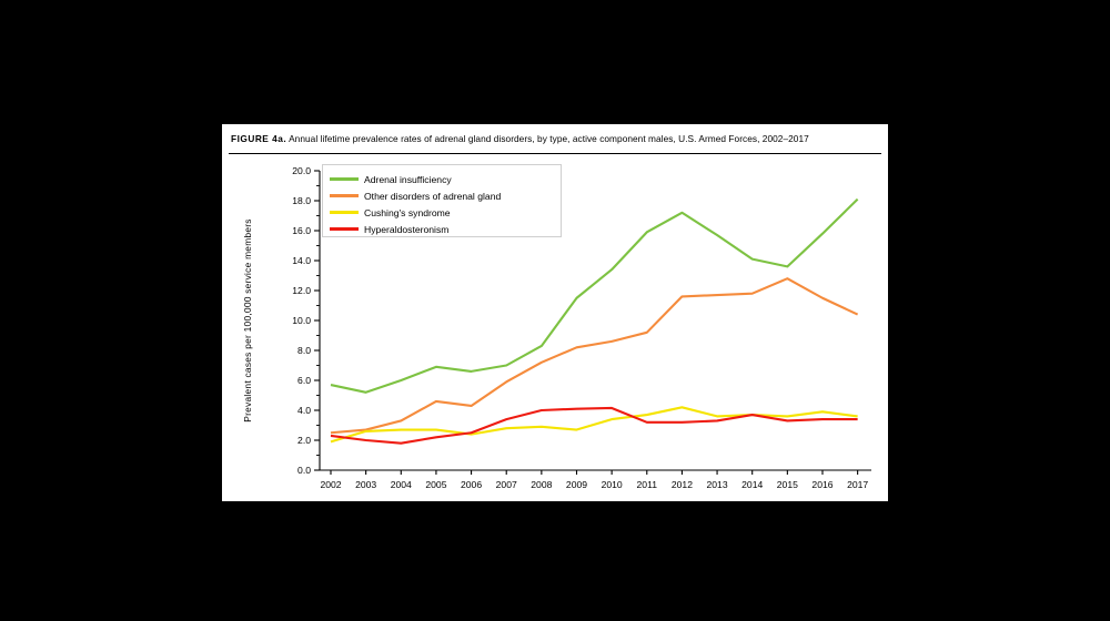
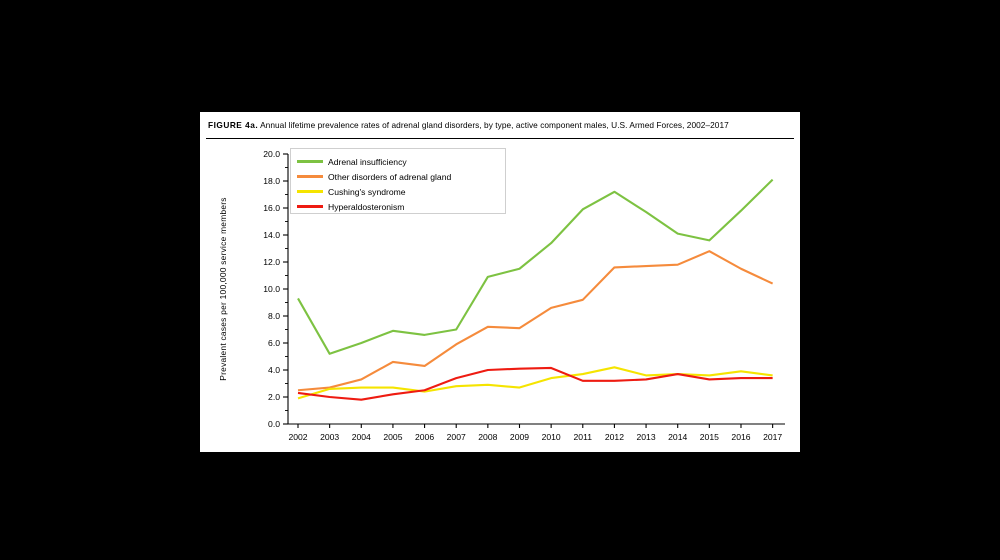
Adrenal insufficiency/2002: 5.7 -> 9.3
Adrenal insufficiency/2008: 8.3 -> 10.9
Other disorders of adrenal gland/2009: 8.2 -> 7.1
